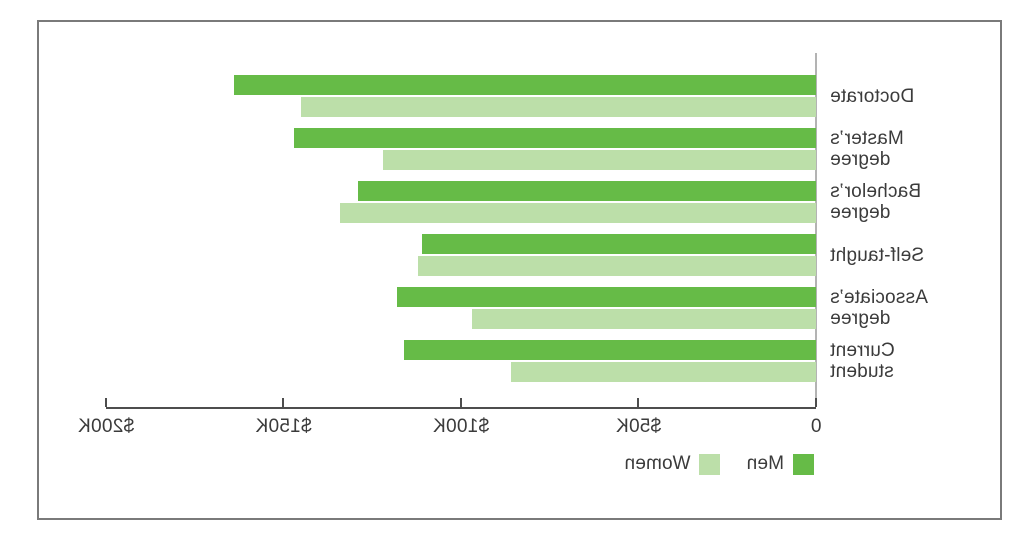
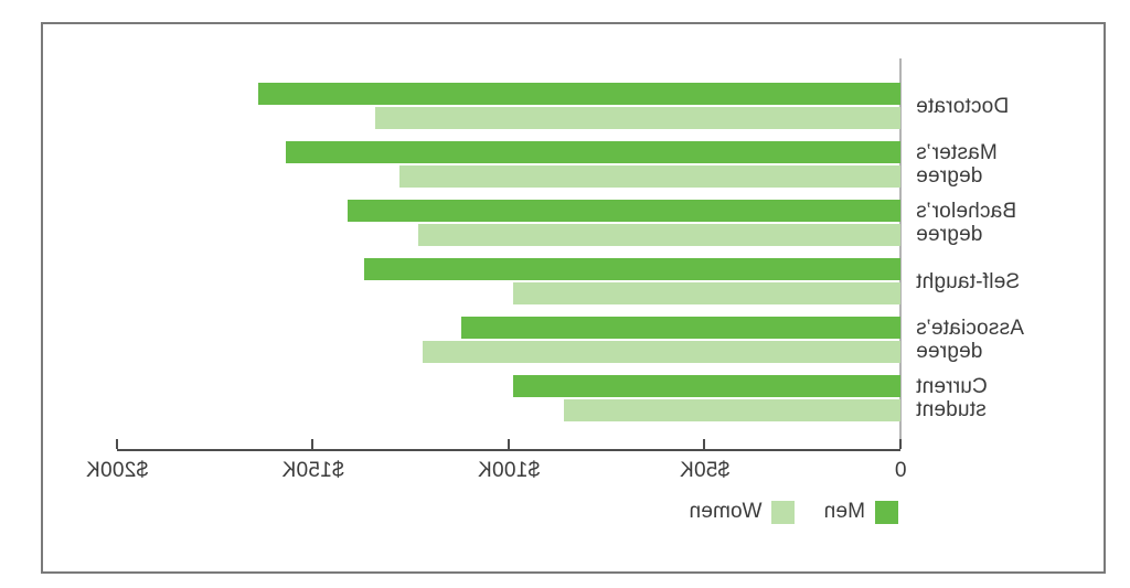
Women/Doctorate: $145K -> $134K
Men/Master’s degree: $147K -> $157K
Women/Master’s degree: $122K -> $128K
Men/Bachelor’s degree: $129K -> $141K
Women/Bachelor’s degree: $134K -> $123K
Men/Self-taught: $111K -> $137K
Women/Self-taught: $112K -> $99K
Men/Associate’s degree: $118K -> $112K
Women/Associate’s degree: $97K -> $122K
Men/Current student: $116K -> $99K
